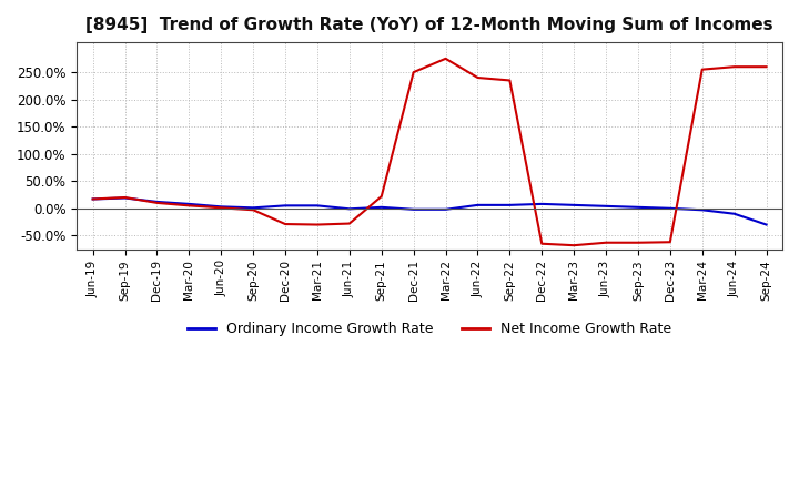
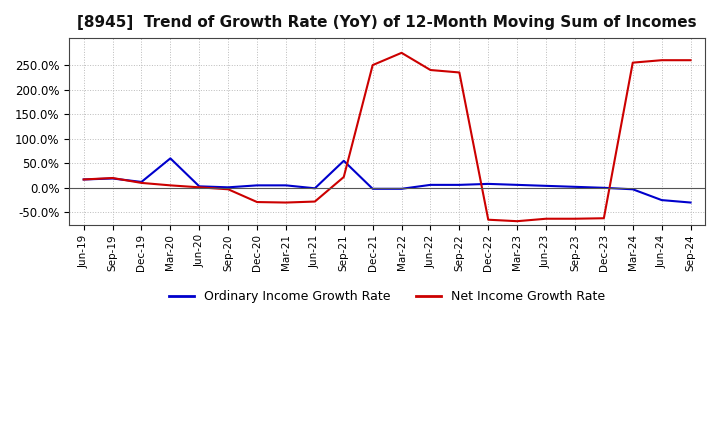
Ordinary Income Growth Rate/Mar-20: 8% -> 60%
Ordinary Income Growth Rate/Sep-21: 2% -> 55%
Ordinary Income Growth Rate/Jun-24: -10% -> -25%
